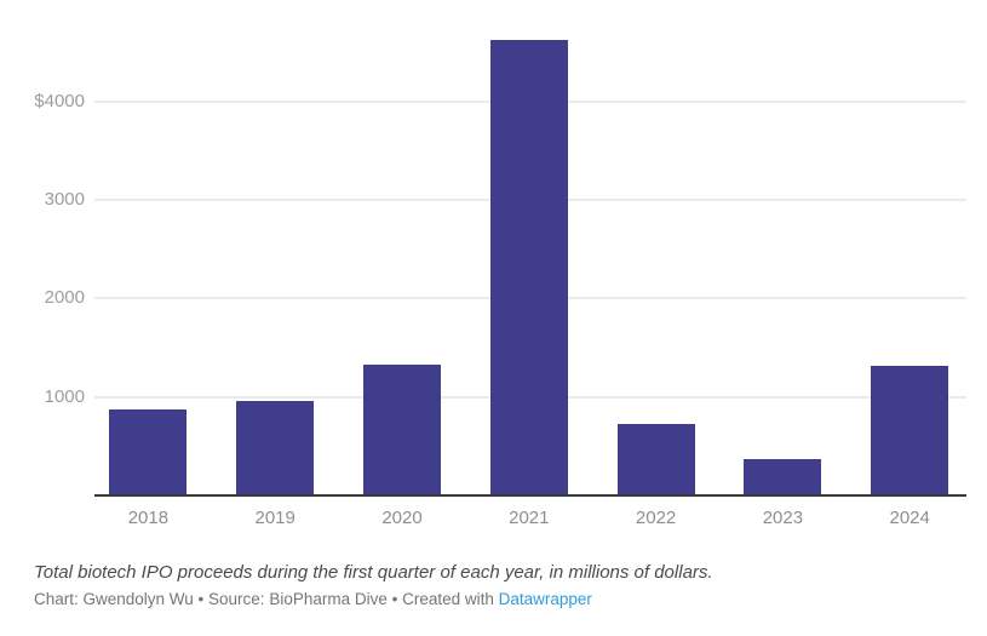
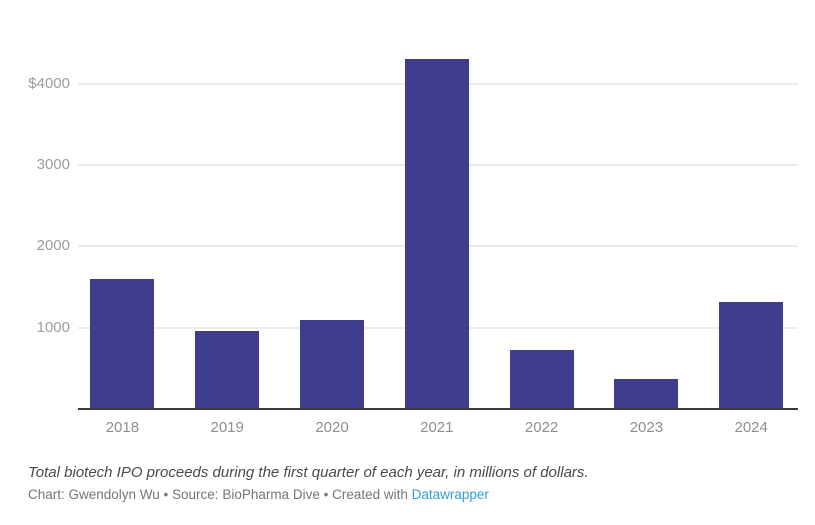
2018: $900 -> $1600
2020: $1300 -> $1100
2021: $4600 -> $4300
